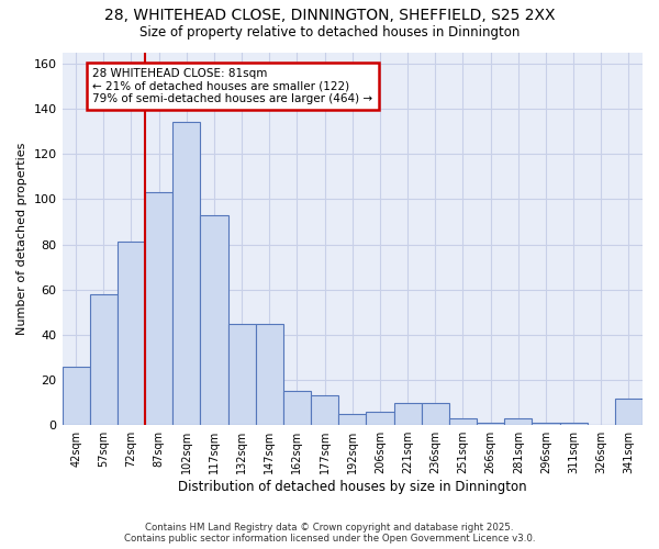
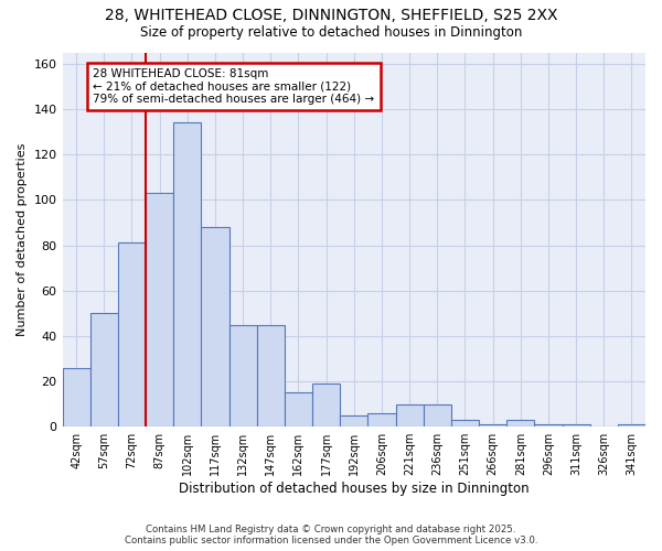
57sqm: 58 -> 50
117sqm: 93 -> 88
177sqm: 13 -> 19
341sqm: 12 -> 1
